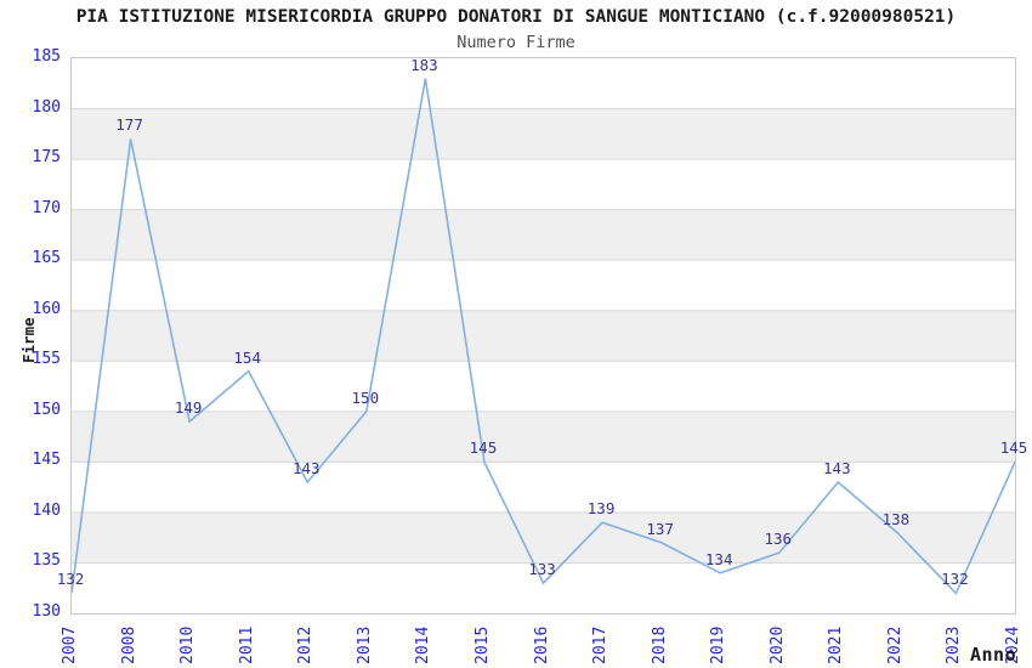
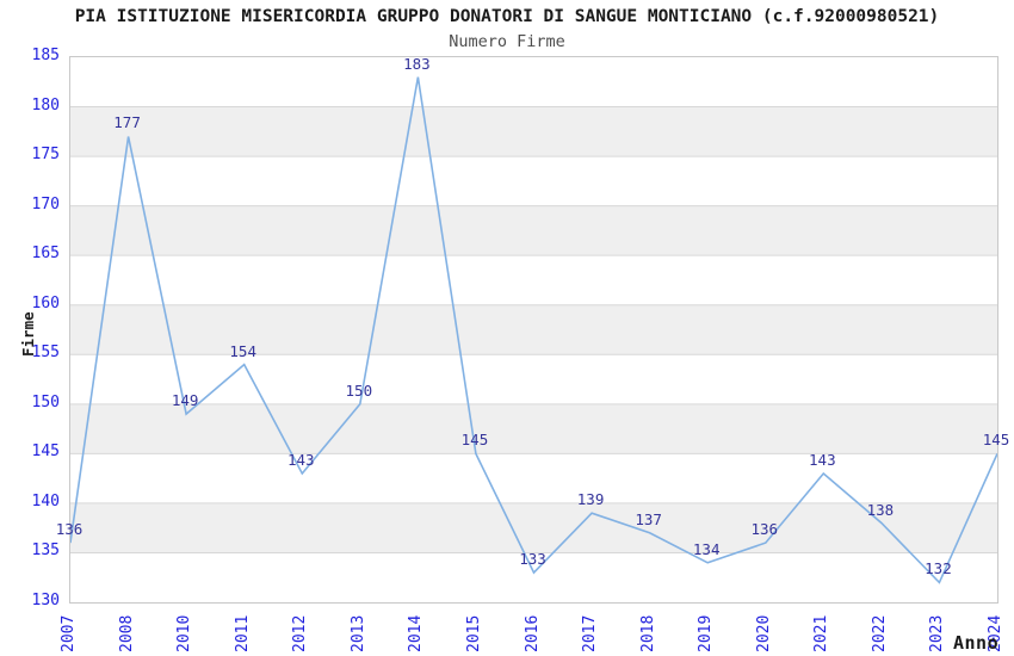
2007: 132 -> 136
